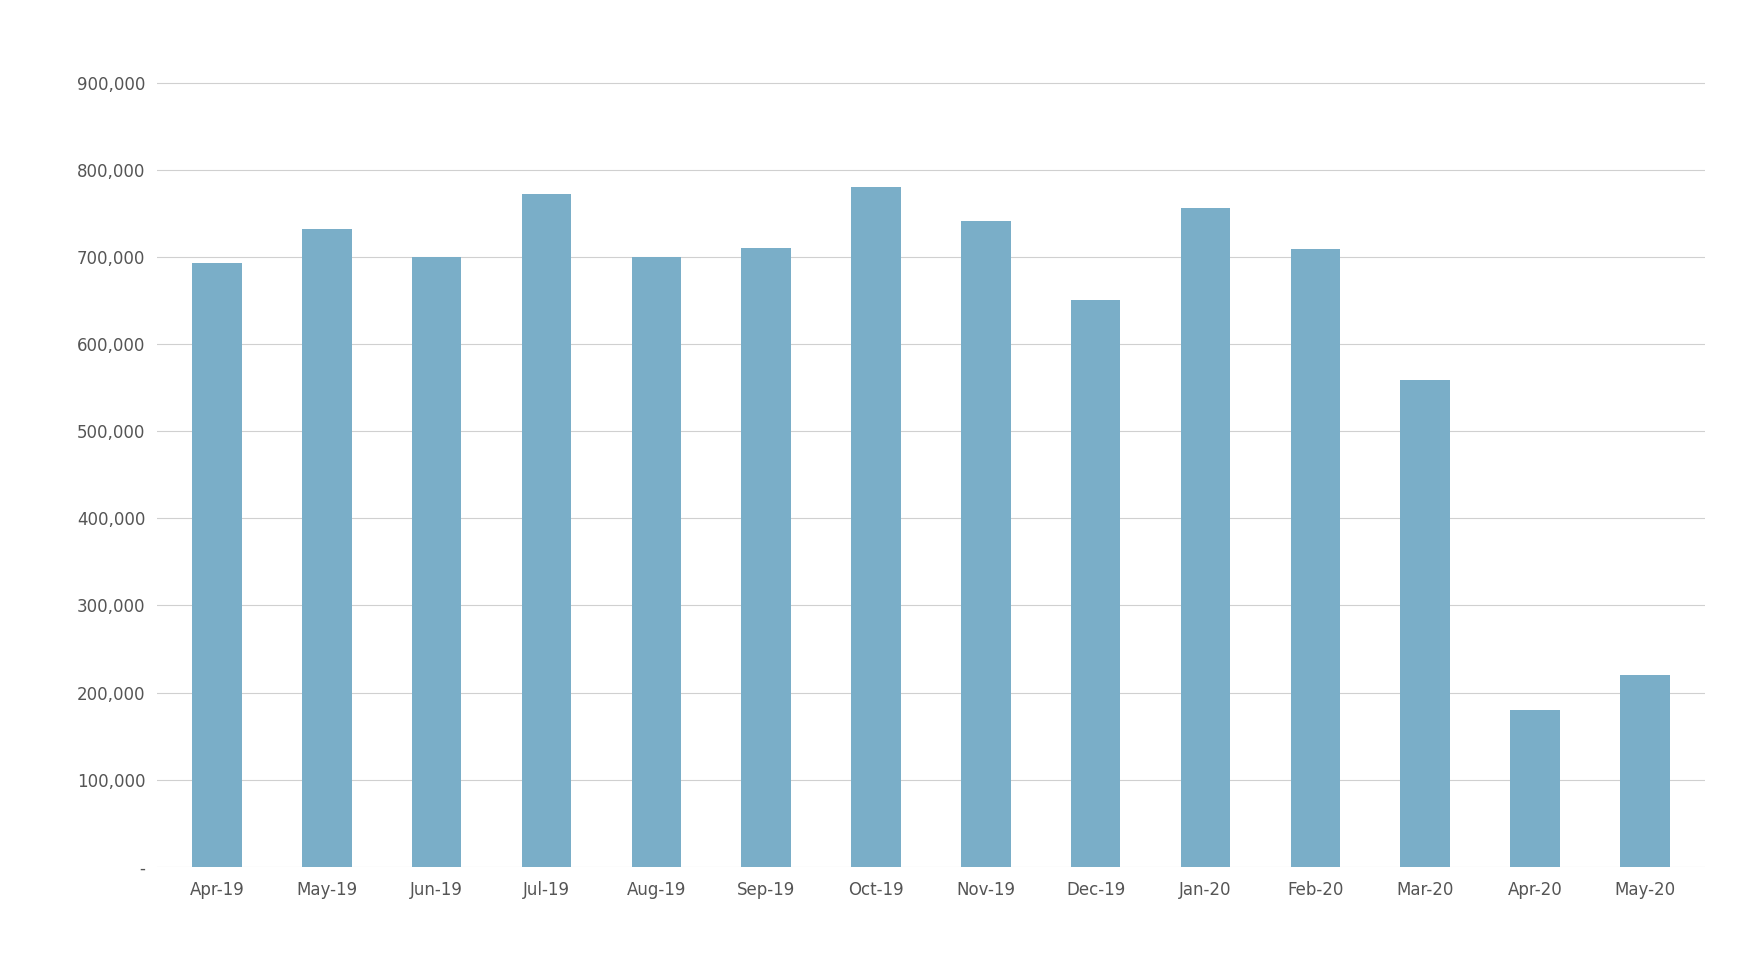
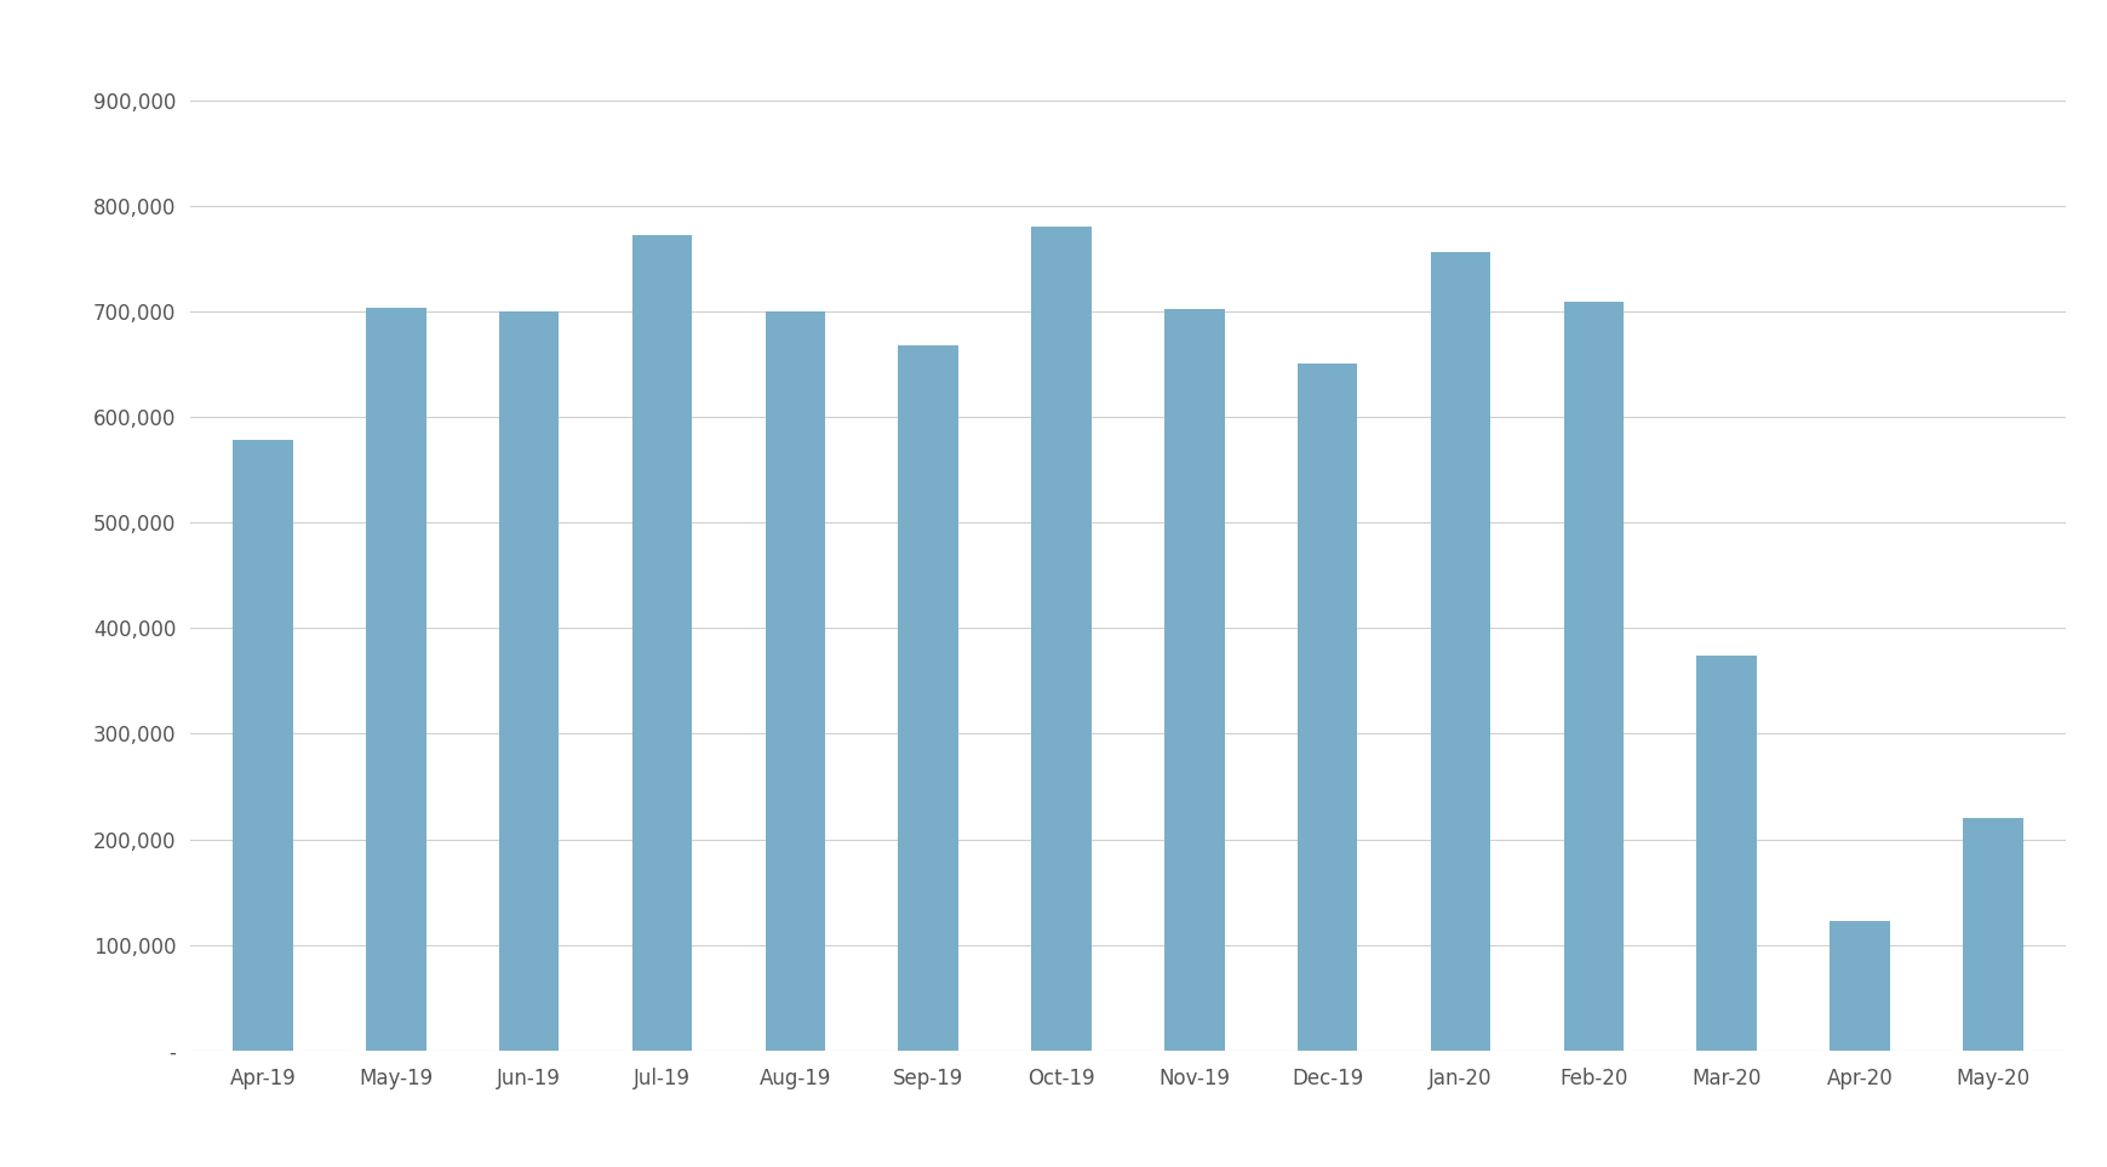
Apr-19: 693,000 -> 578,000
May-19: 732,000 -> 704,000
Sep-19: 711,000 -> 668,000
Nov-19: 741,000 -> 702,000
Mar-20: 559,000 -> 374,000
Apr-20: 180,000 -> 122,000
